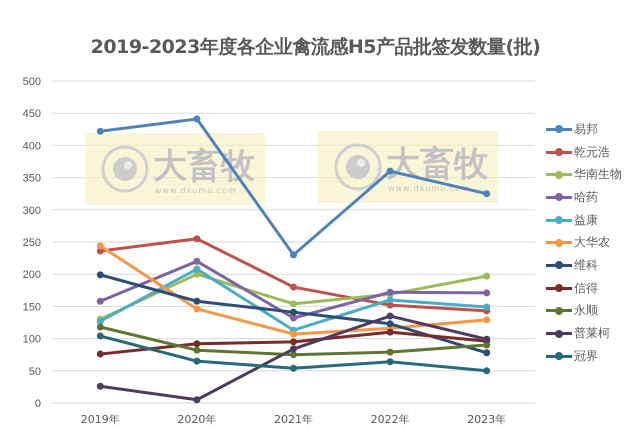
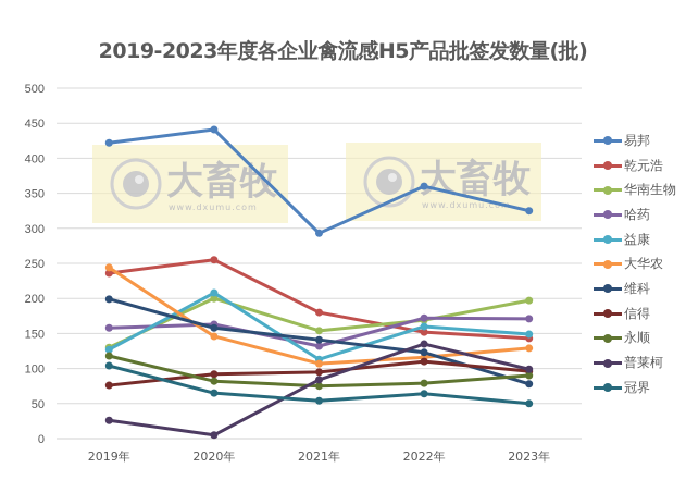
哈药/2020年: 220 -> 160
易邦/2021年: 230 -> 290
